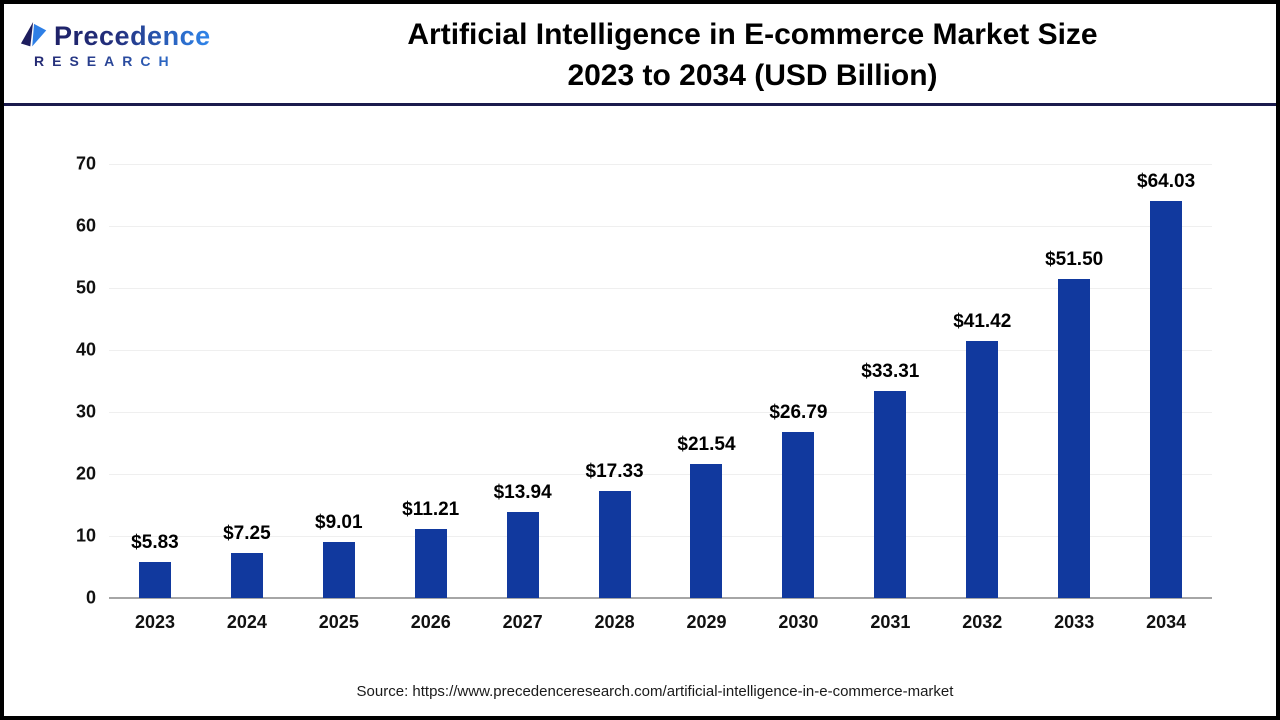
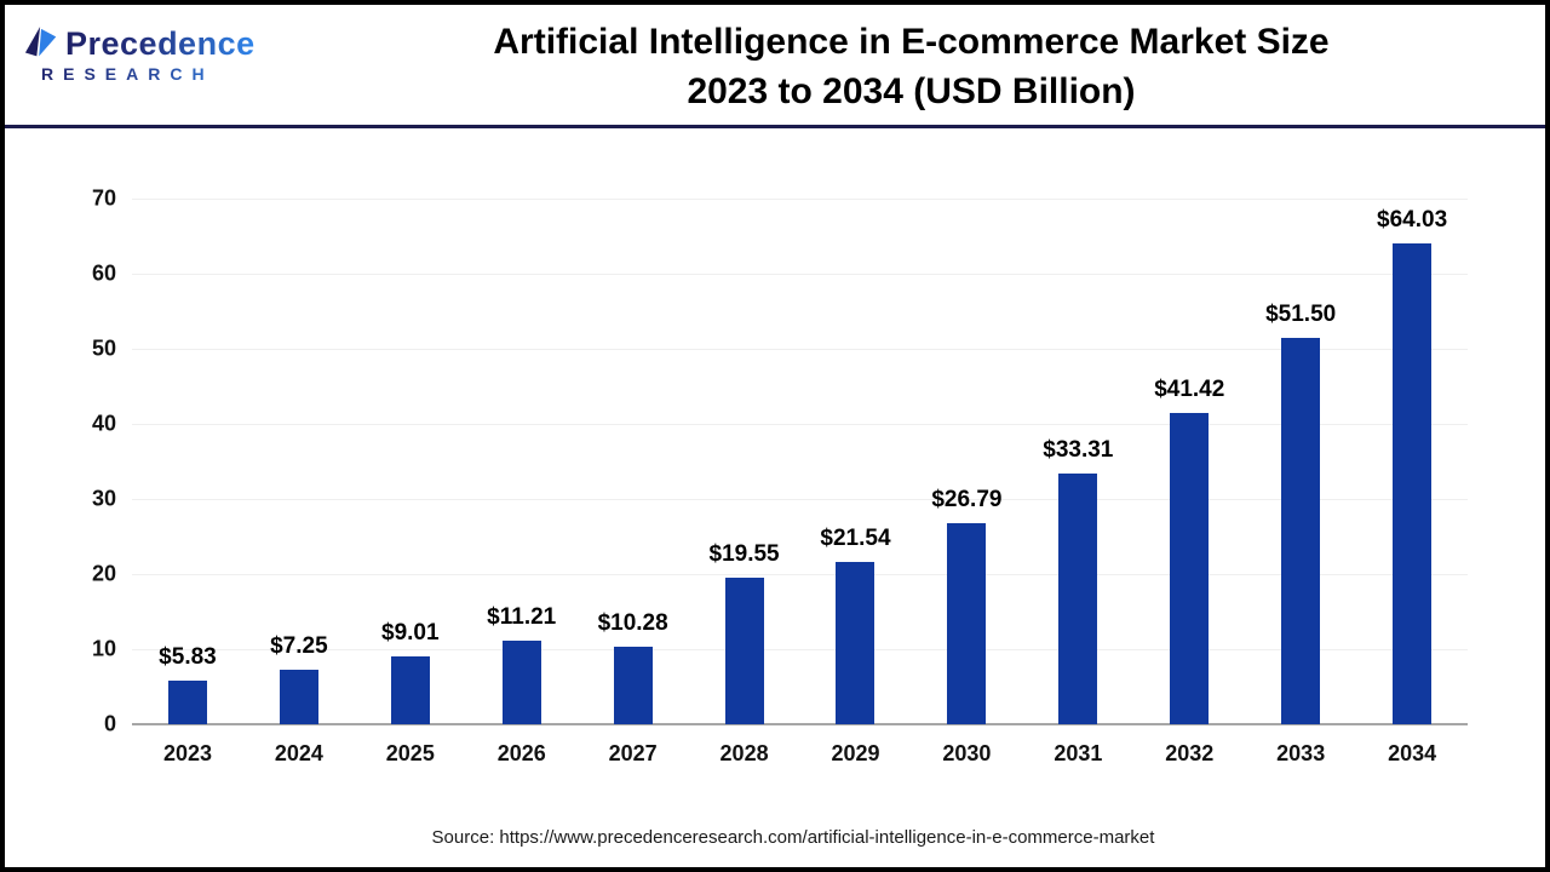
2027: $13.94 -> $10.28
2028: $17.33 -> $19.55
